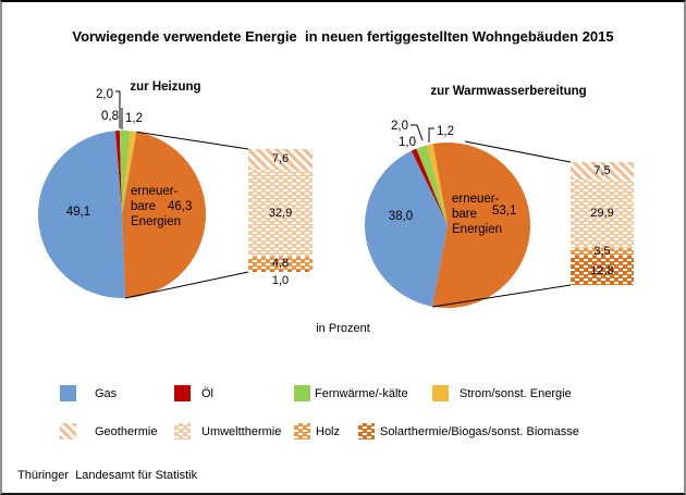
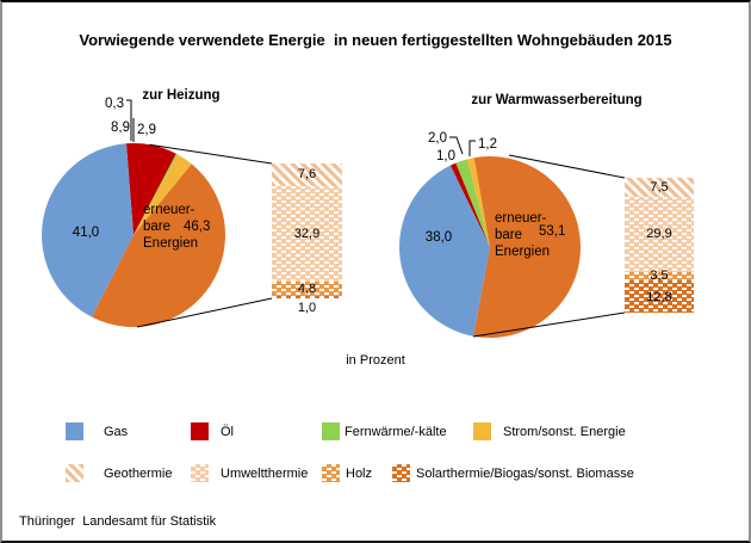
zur Heizung/Gas: 49,1 -> 41,0
zur Heizung/Öl: 0,8 -> 8,9
zur Heizung/Fernwärme/-kälte: 2,0 -> 0,3
zur Heizung/Strom/sonst. Energie: 1,2 -> 2,9
